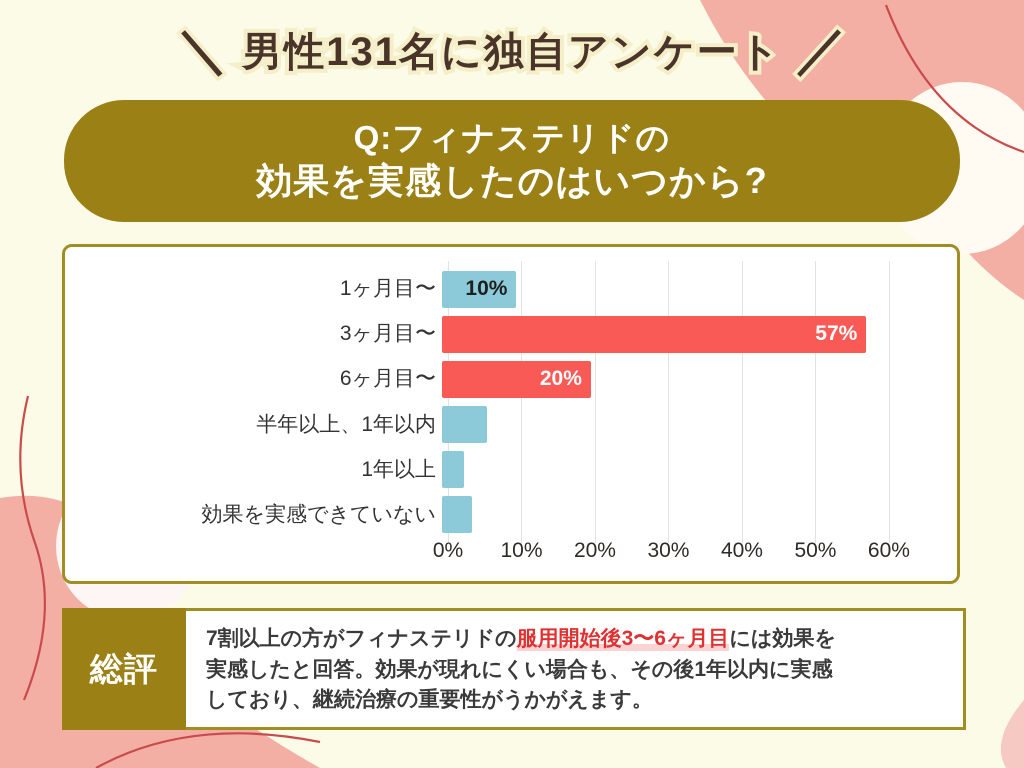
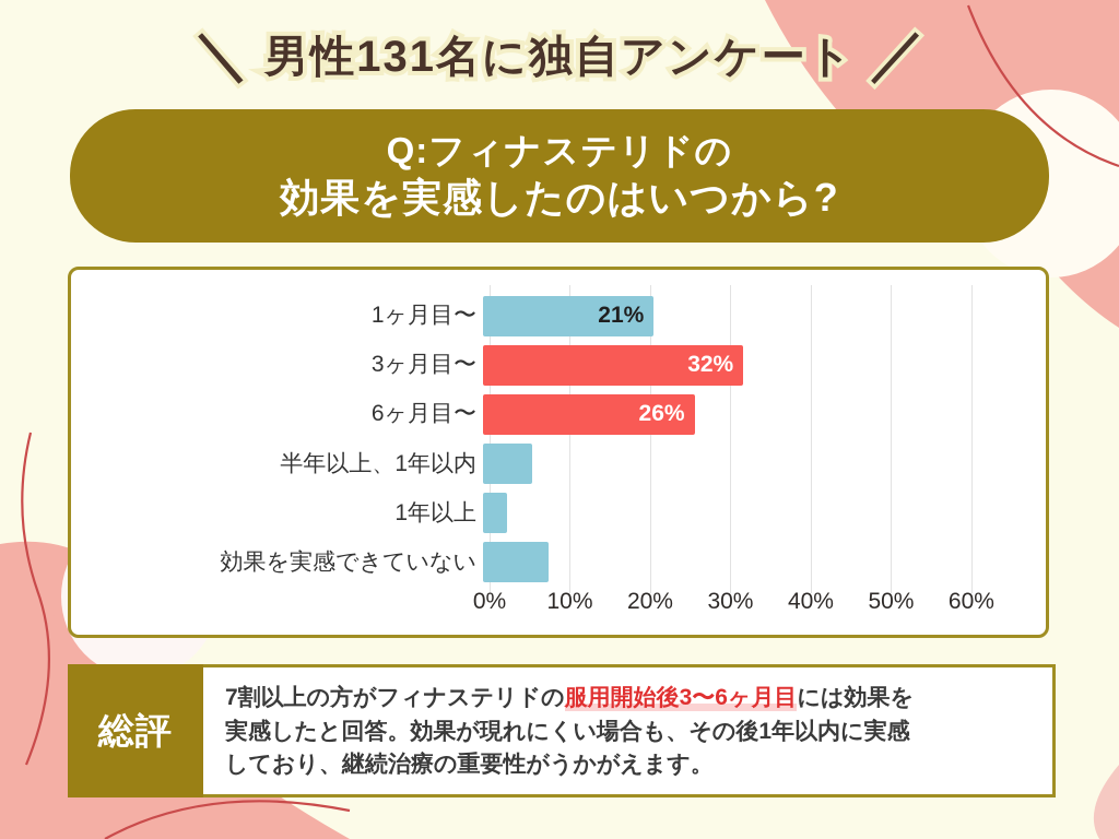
1ヶ月目〜: 10% -> 21%
3ヶ月目〜: 57% -> 32%
6ヶ月目〜: 20% -> 26%
効果を実感できていない: 4% -> 8%
